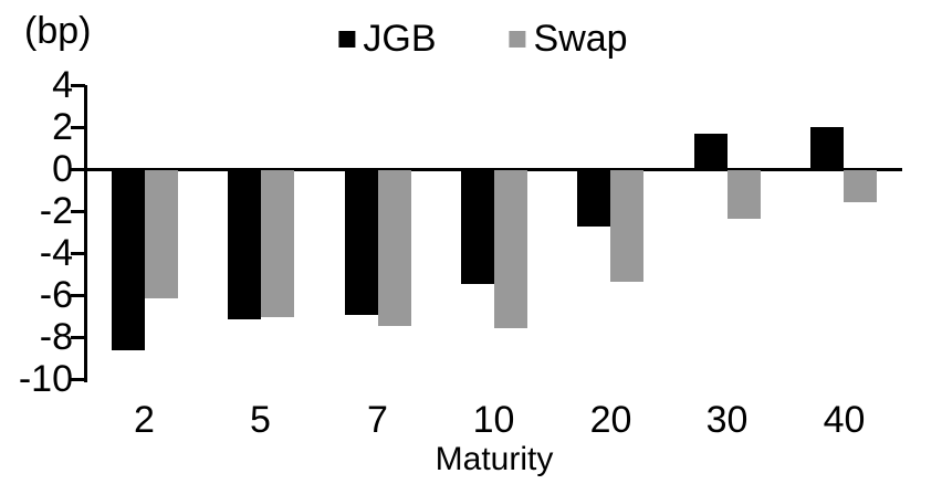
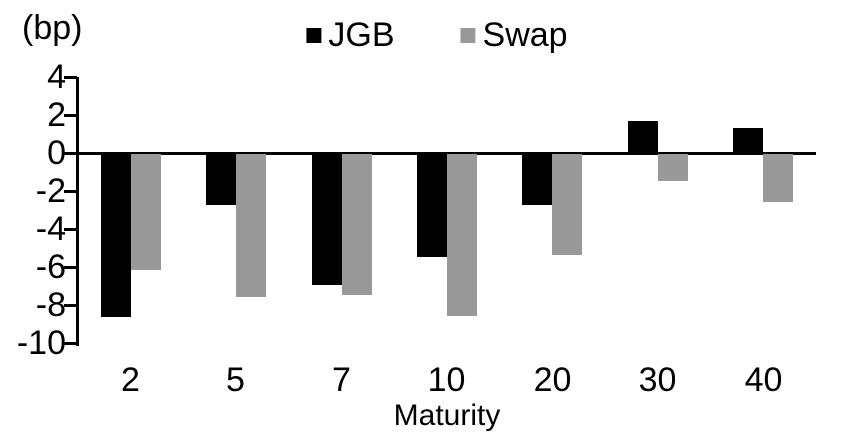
JGB/5: -7.1 -> -2.7
Swap/5: -7.0 -> -7.5
Swap/10: -7.5 -> -8.5
Swap/30: -2.3 -> -1.4
JGB/40: 2.0 -> 1.3
Swap/40: -1.5 -> -2.5
